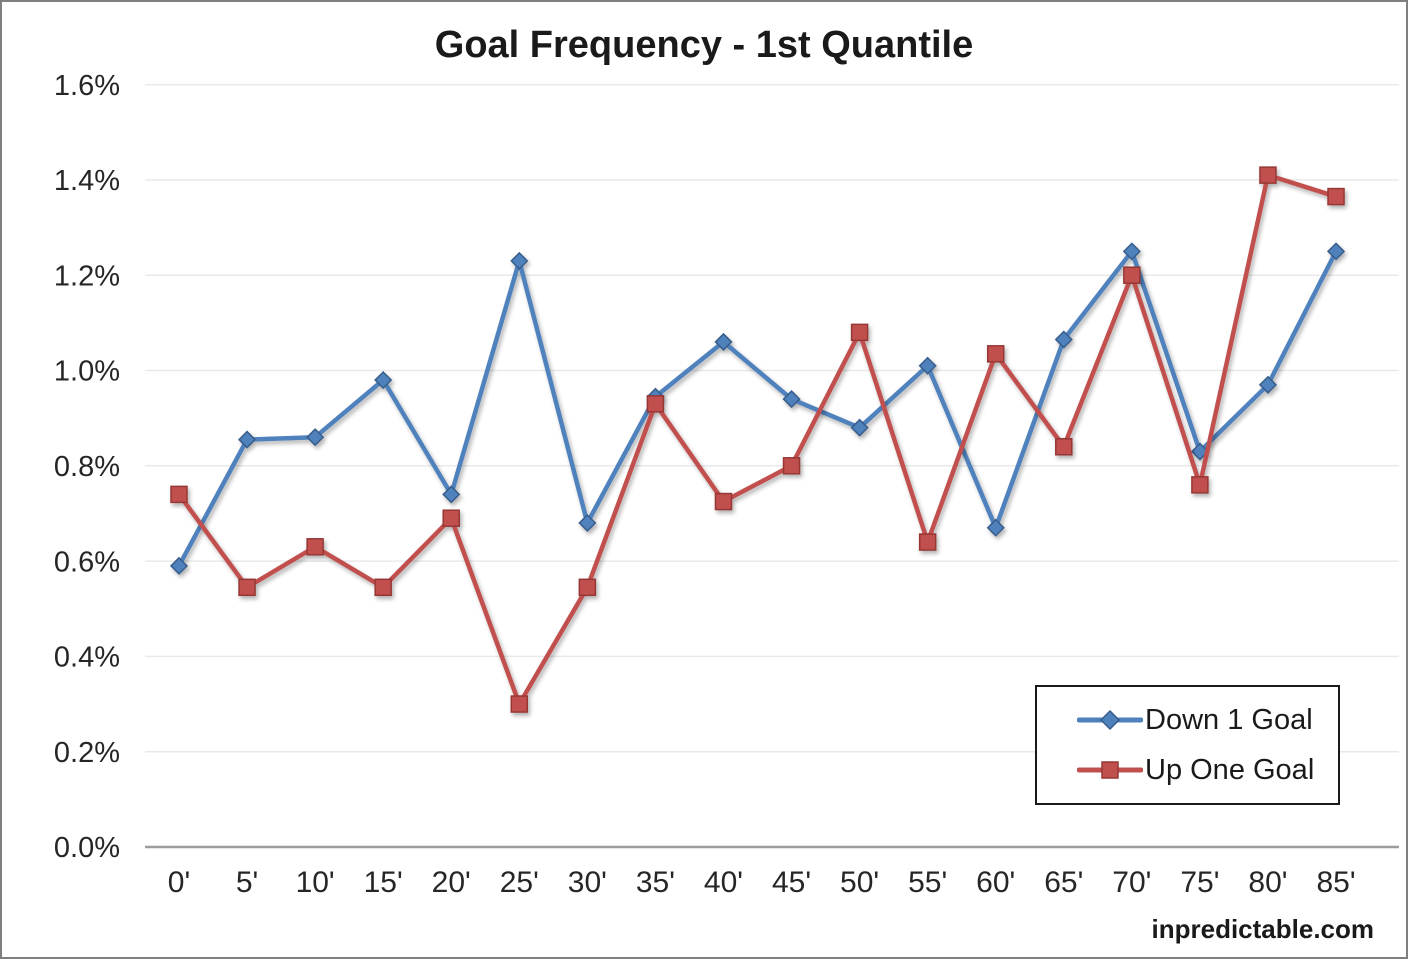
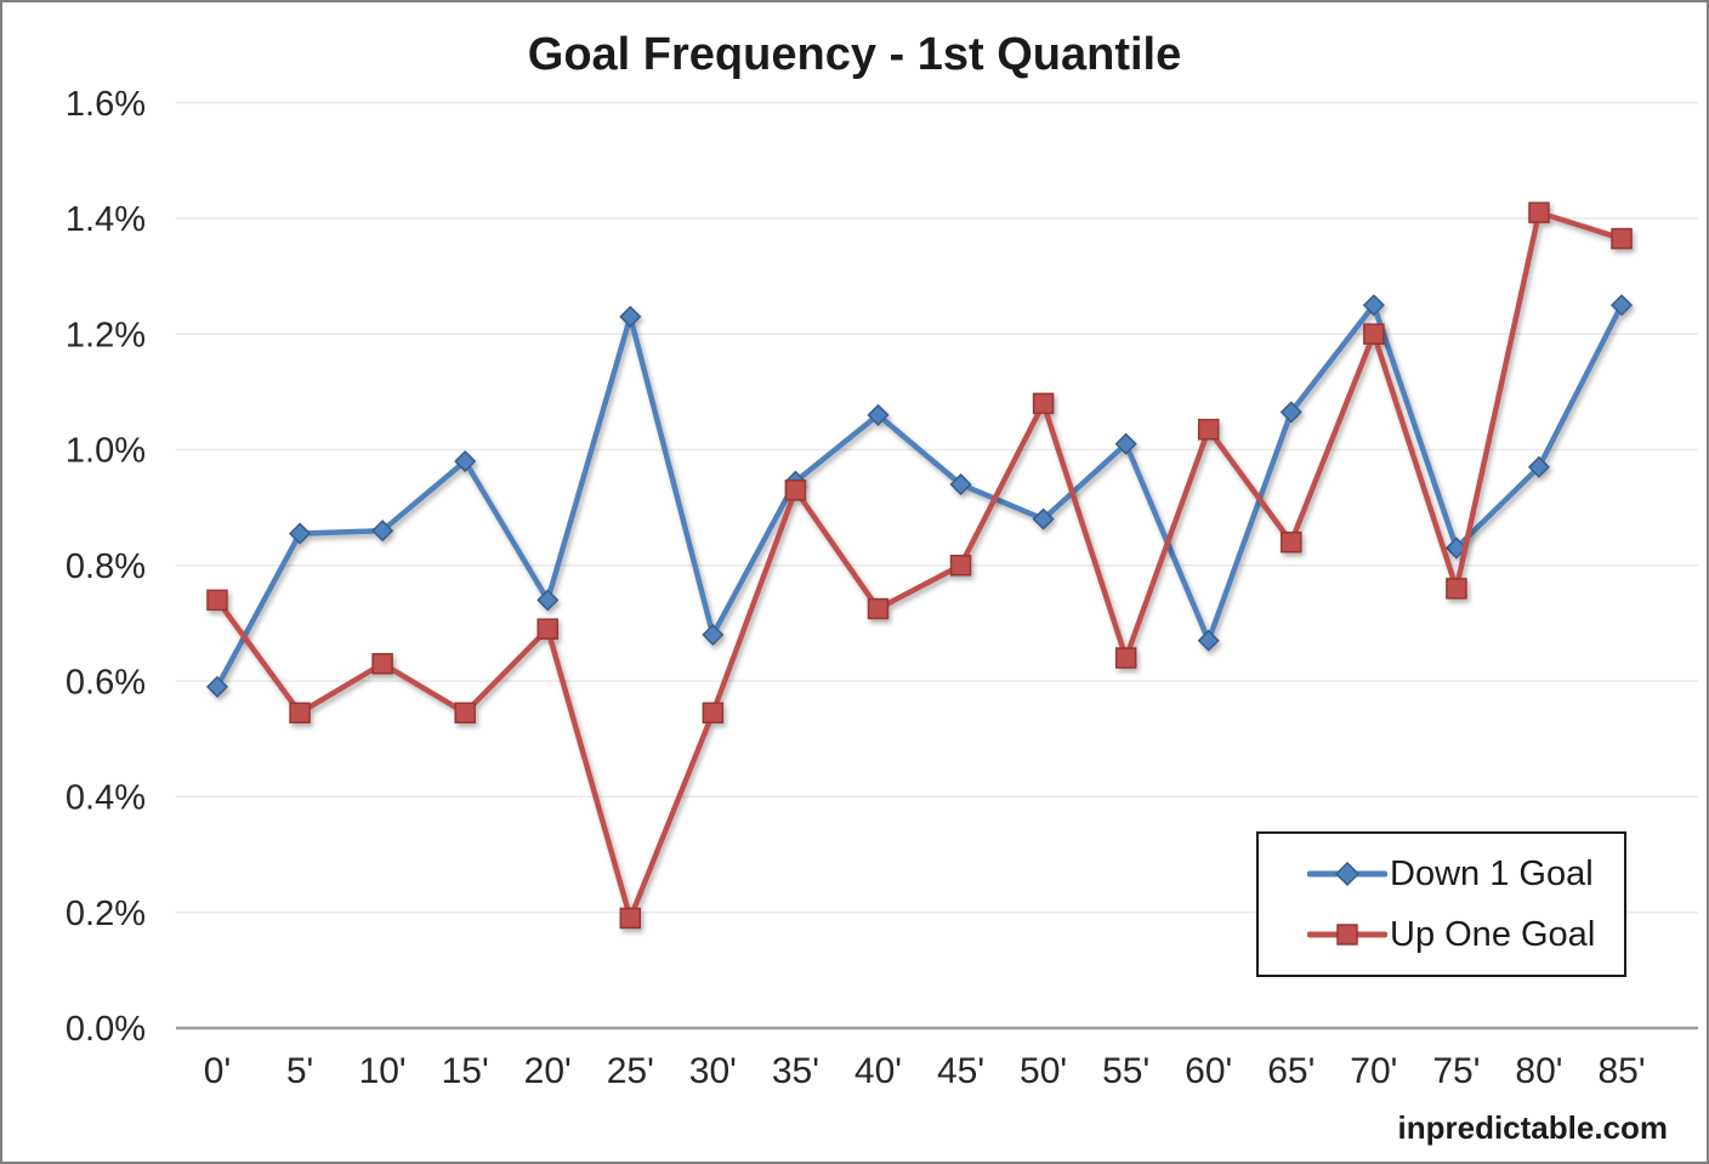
Up One Goal/25': 0.30% -> 0.19%
